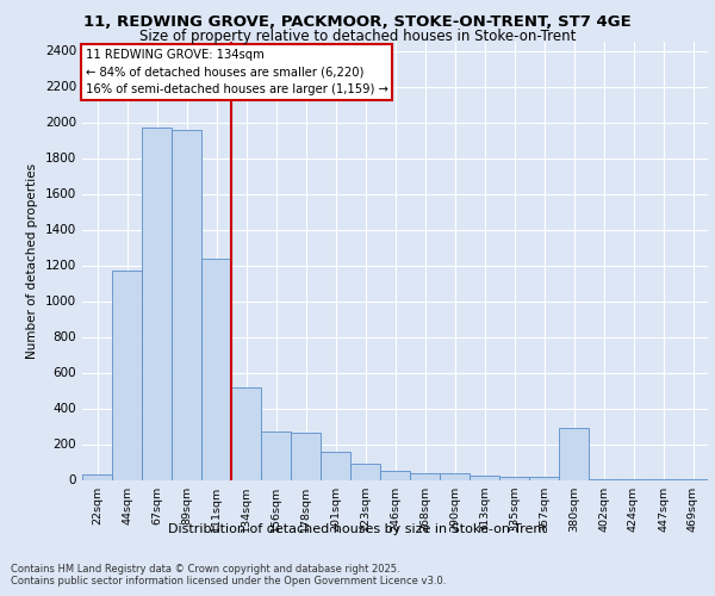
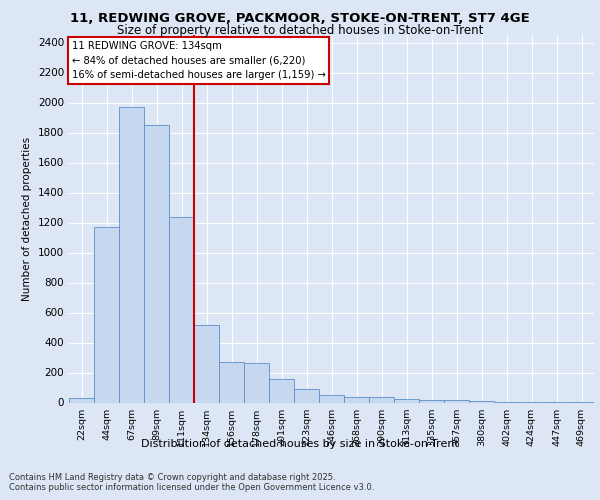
89sqm: 1960 -> 1850
380sqm: 290 -> 10
